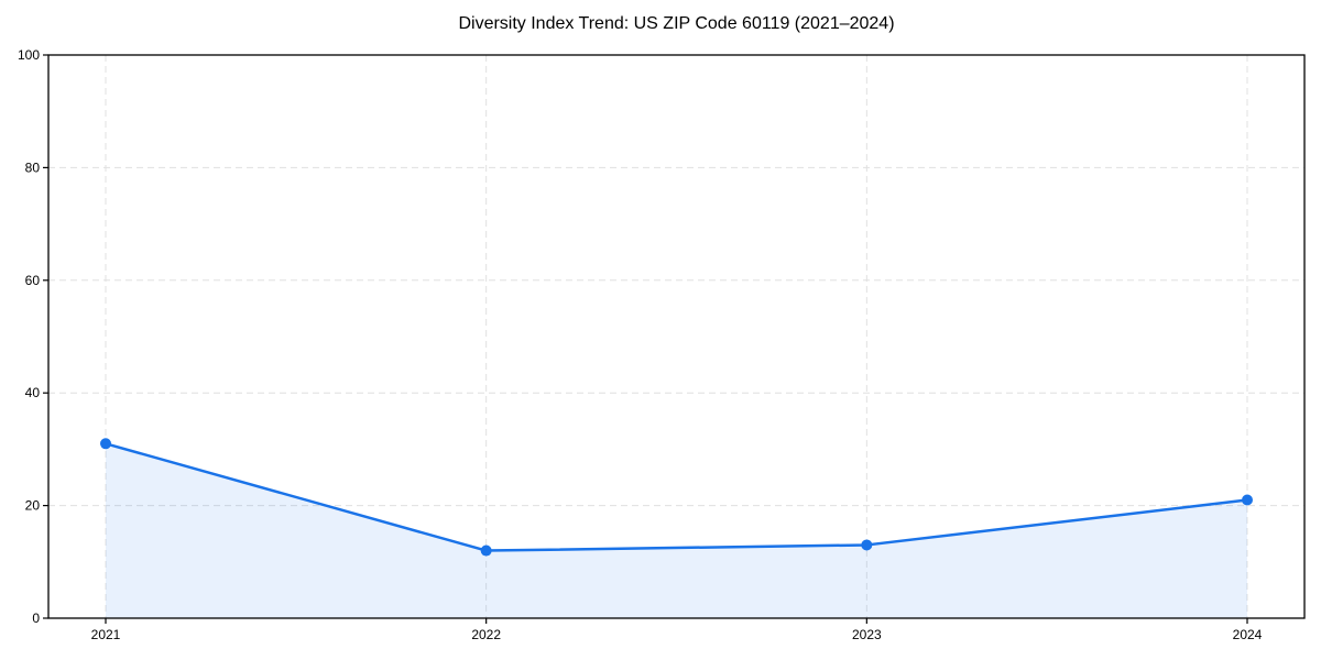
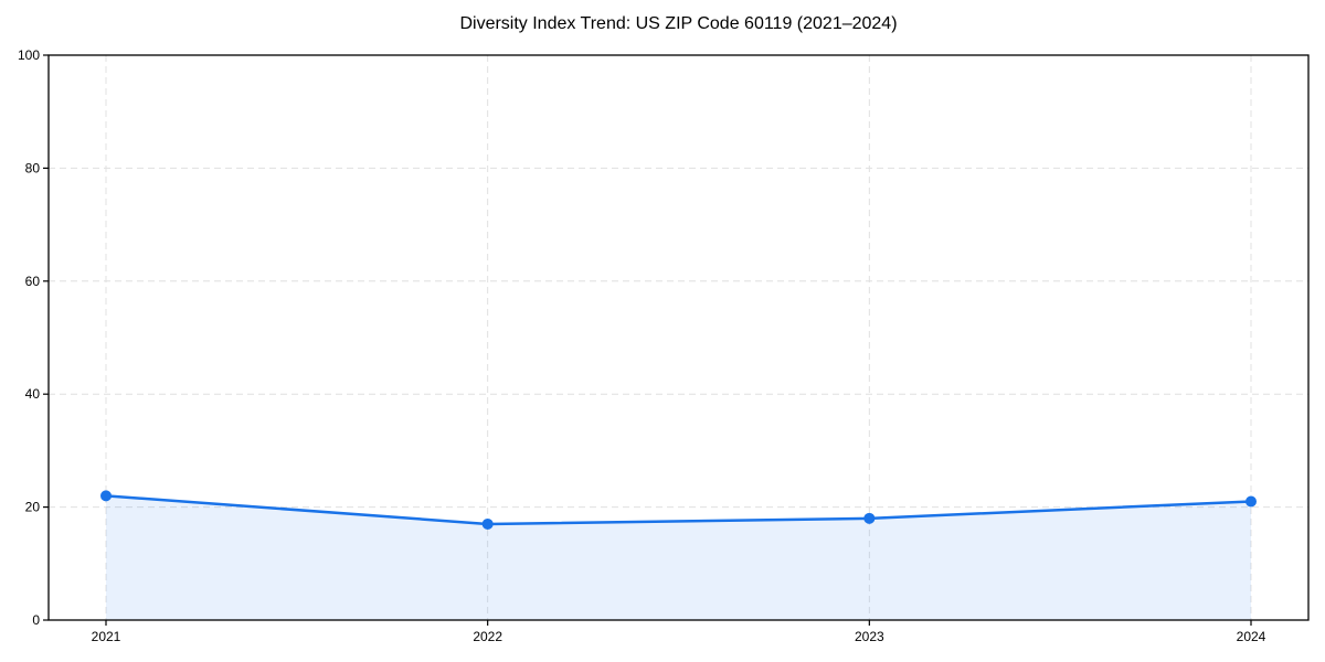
2021: 31 -> 22
2022: 12 -> 17
2023: 13 -> 18
